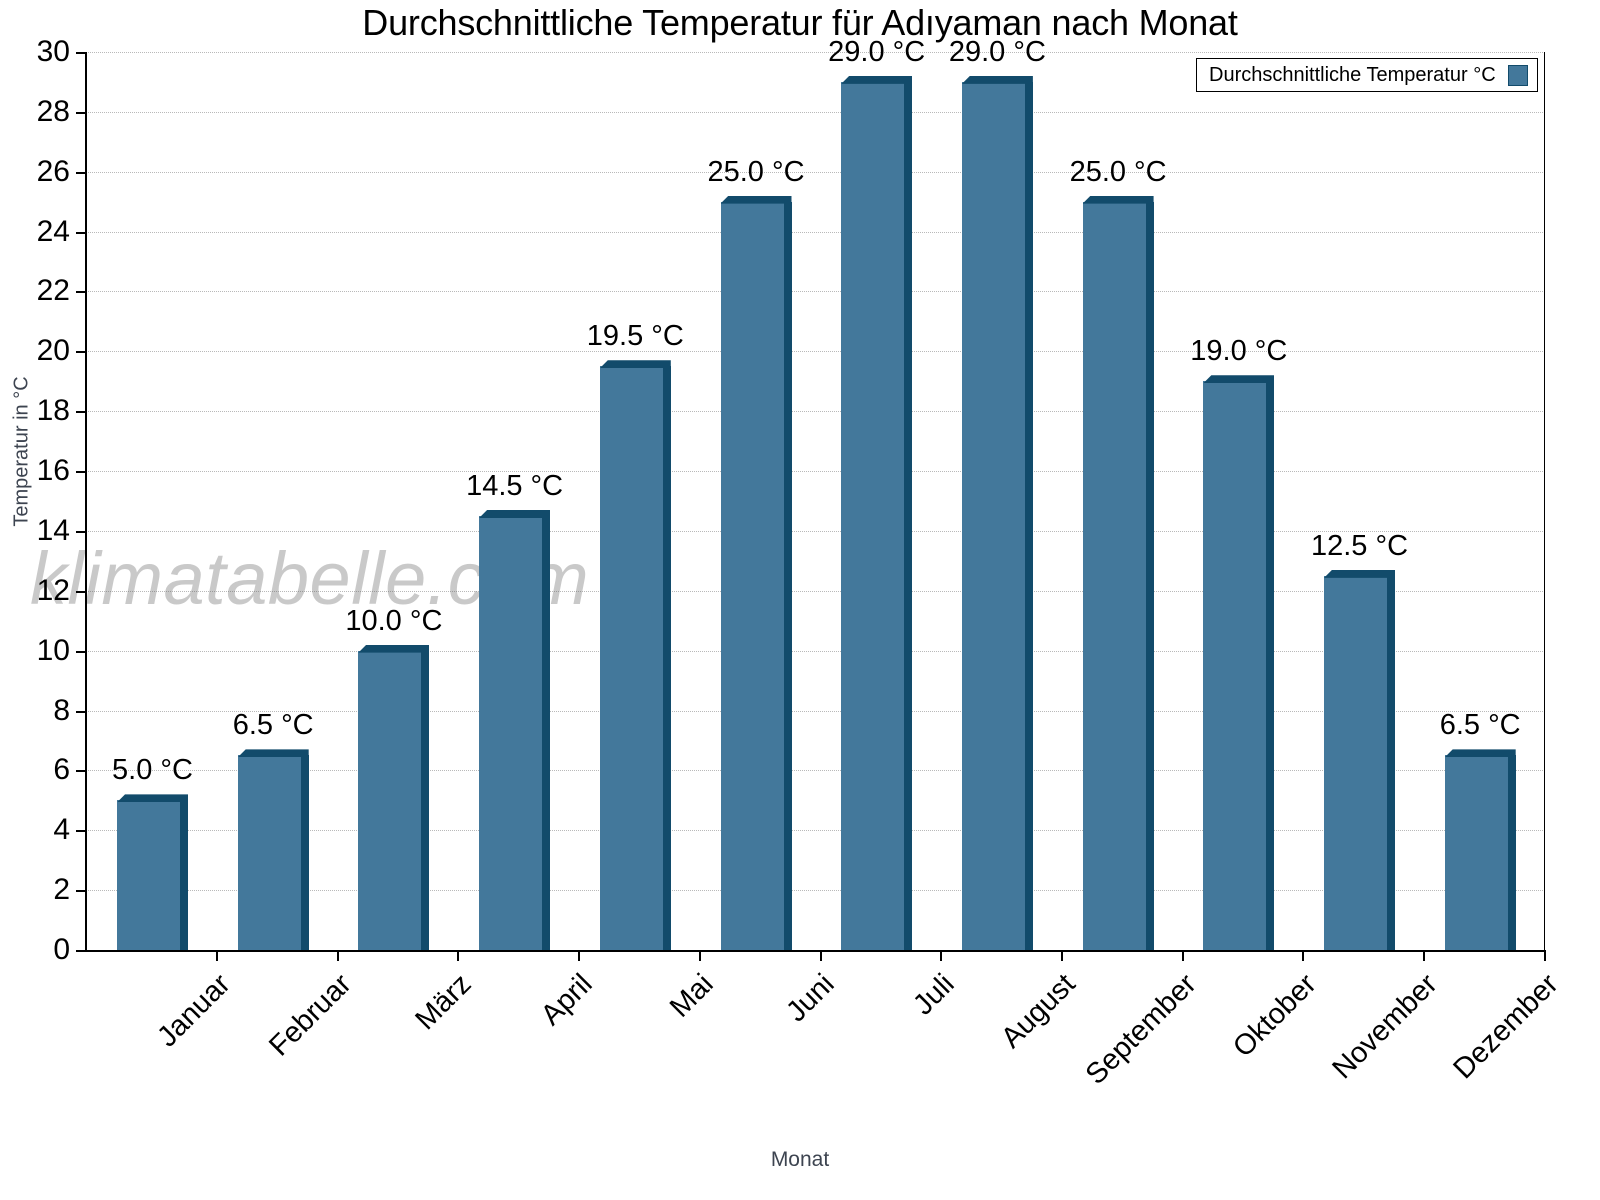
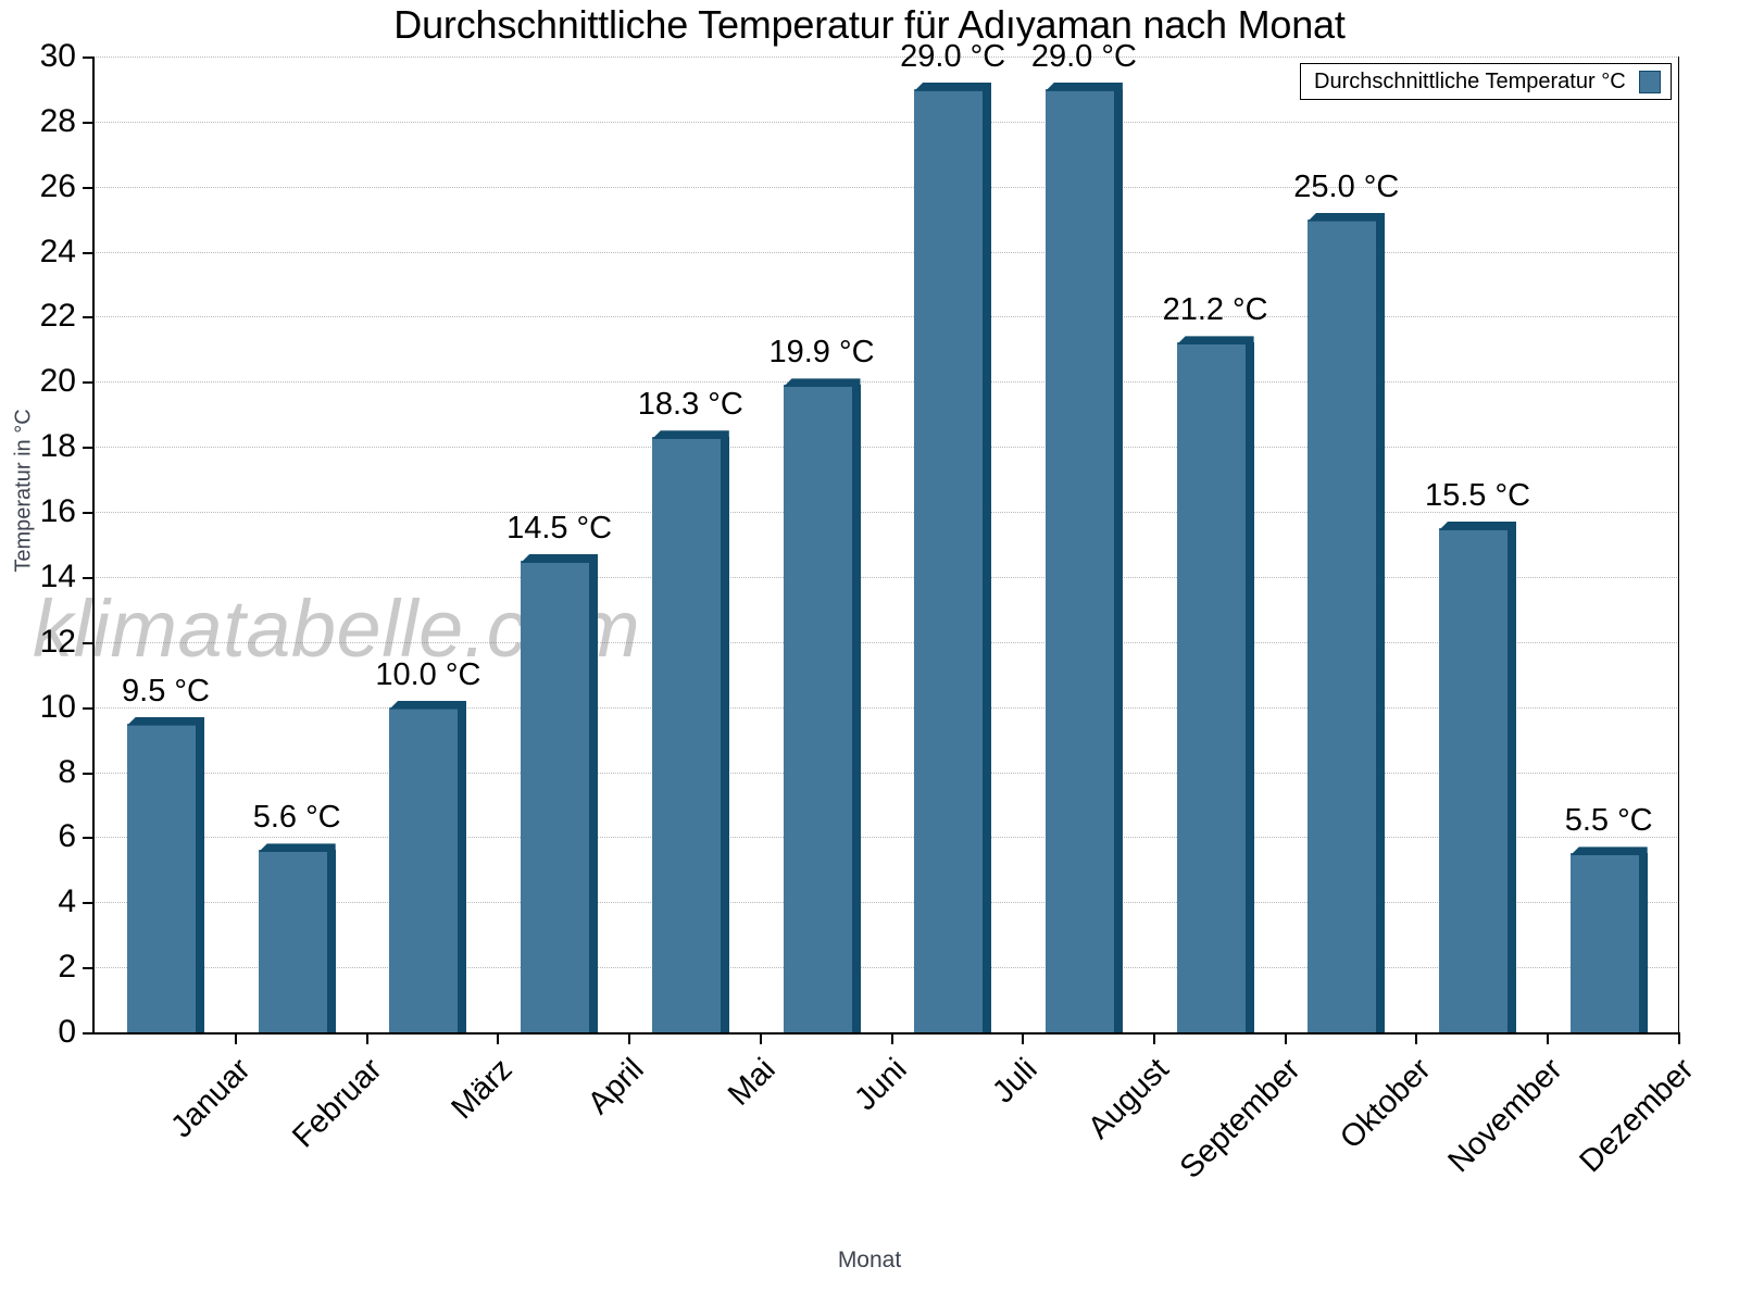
Januar: 5.0 -> 9.5
Februar: 6.5 -> 5.6
Mai: 19.5 -> 18.3
Juni: 25.0 -> 19.9
September: 25.0 -> 21.2
Oktober: 19.0 -> 25.0
November: 12.5 -> 15.5
Dezember: 6.5 -> 5.5
